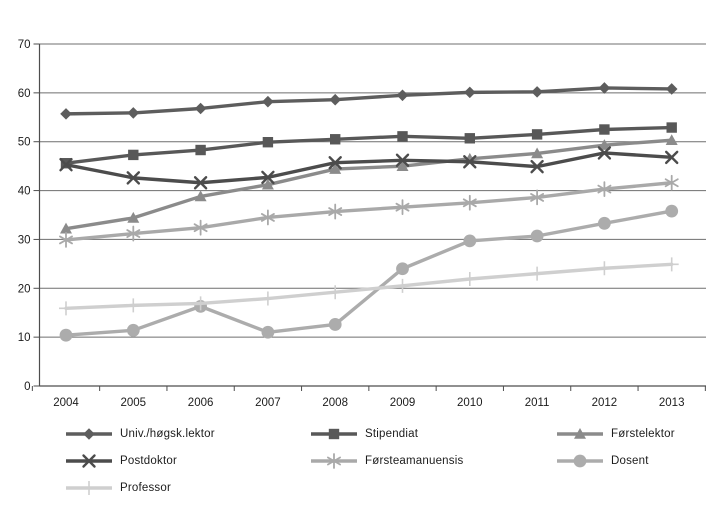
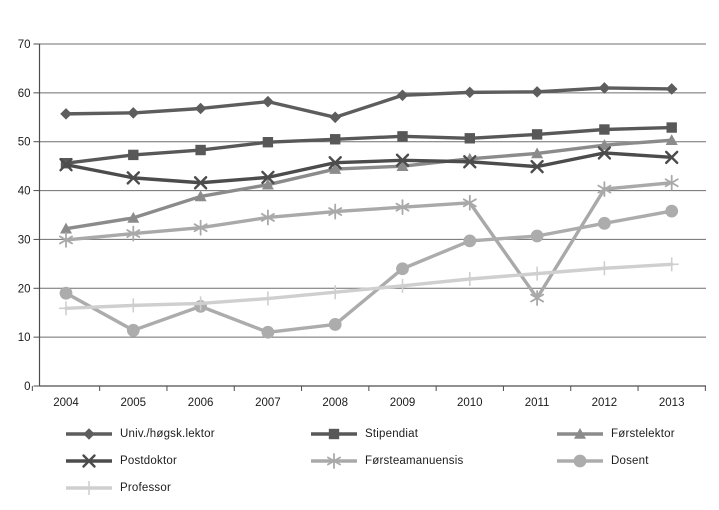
Dosent/2004: 10 -> 19
Univ./høgsk.lektor/2008: 59 -> 55
Førsteamanuensis/2011: 39 -> 18
